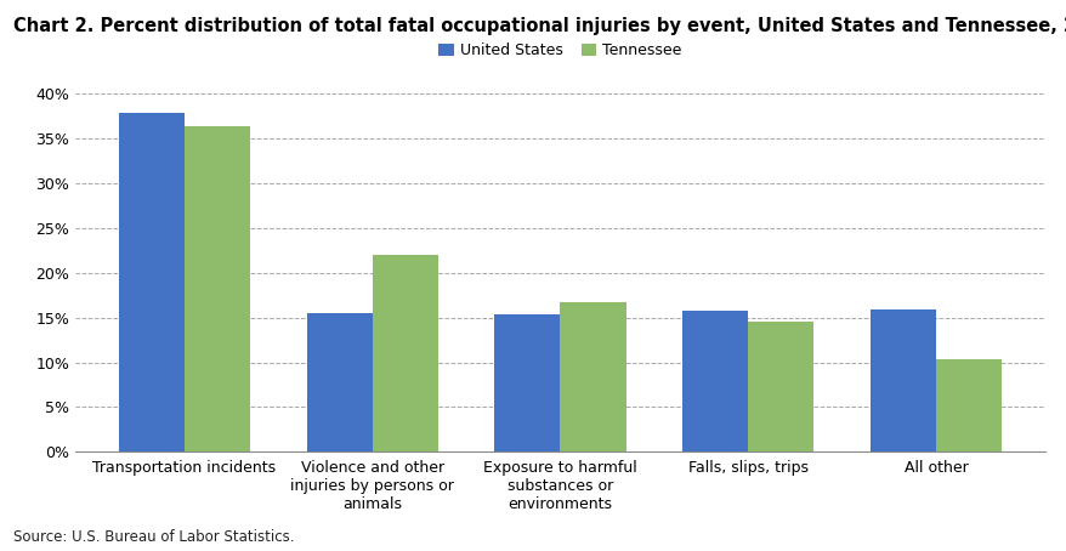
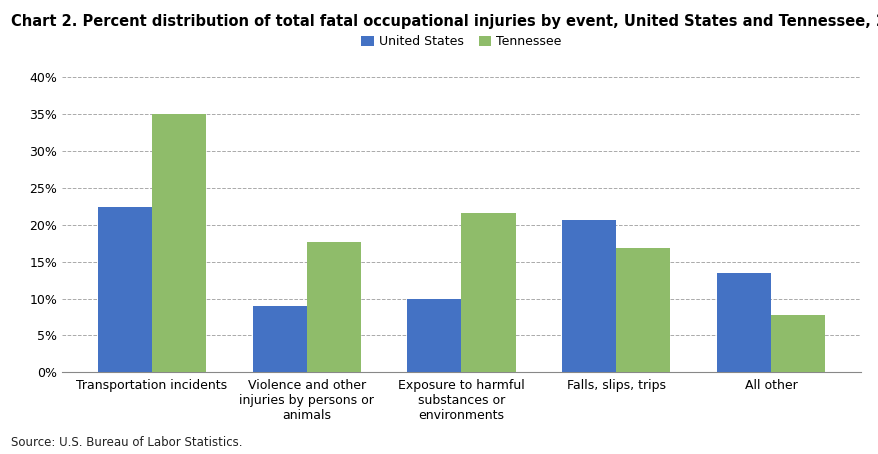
United States/Transportation incidents: 37.8% -> 22.4%
Tennessee/Transportation incidents: 36.4% -> 35.0%
United States/Violence and other injuries by persons or animals: 15.5% -> 9.0%
Tennessee/Violence and other injuries by persons or animals: 22.0% -> 17.6%
United States/Exposure to harmful substances or environments: 15.3% -> 10.0%
Tennessee/Exposure to harmful substances or environments: 16.7% -> 21.6%
United States/Falls, slips, trips: 15.8% -> 20.6%
Tennessee/Falls, slips, trips: 14.5% -> 16.8%
United States/All other: 15.9% -> 13.4%
Tennessee/All other: 10.4% -> 7.8%
